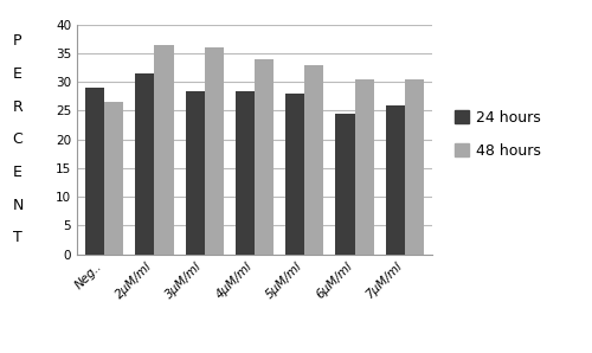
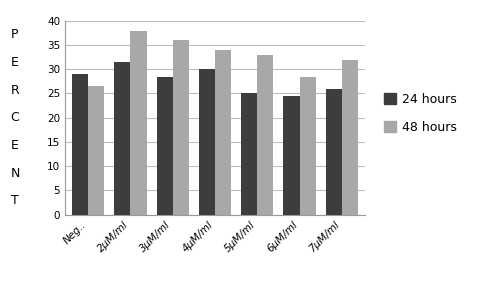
48 hours/2μM/ml: 36.5 -> 38.0
24 hours/4μM/ml: 28.5 -> 30.0
24 hours/5μM/ml: 28.0 -> 25.0
48 hours/6μM/ml: 30.5 -> 28.5
48 hours/7μM/ml: 30.5 -> 32.0
